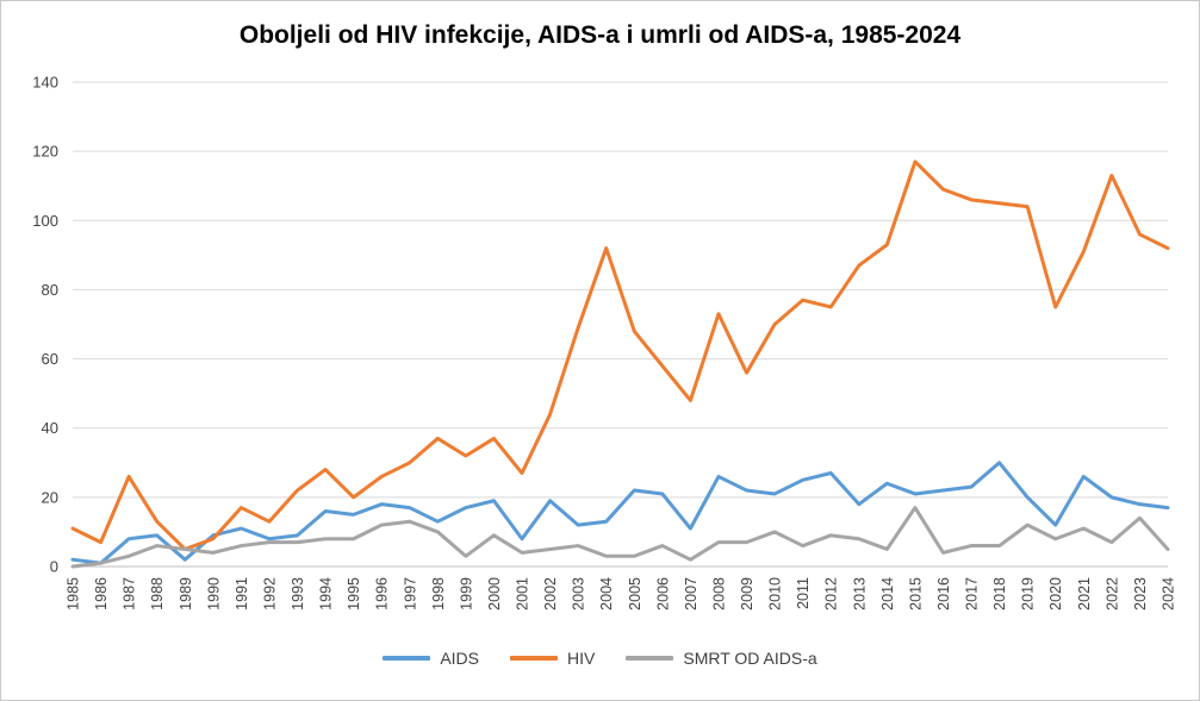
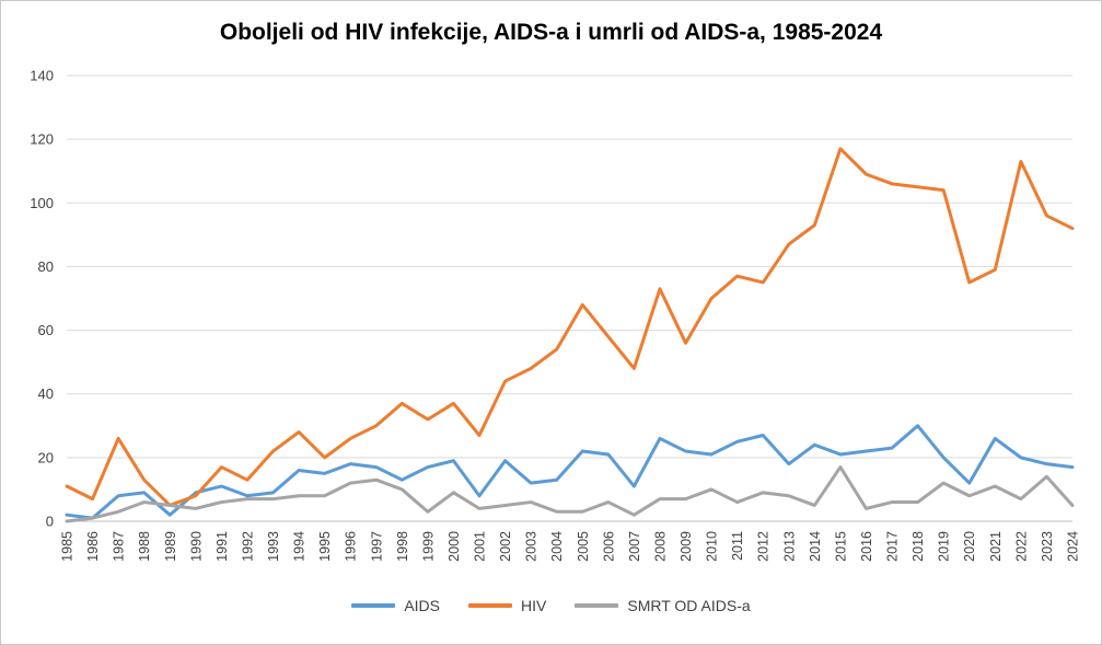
HIV/2003: 69 -> 48
HIV/2004: 92 -> 54
HIV/2021: 91 -> 79
